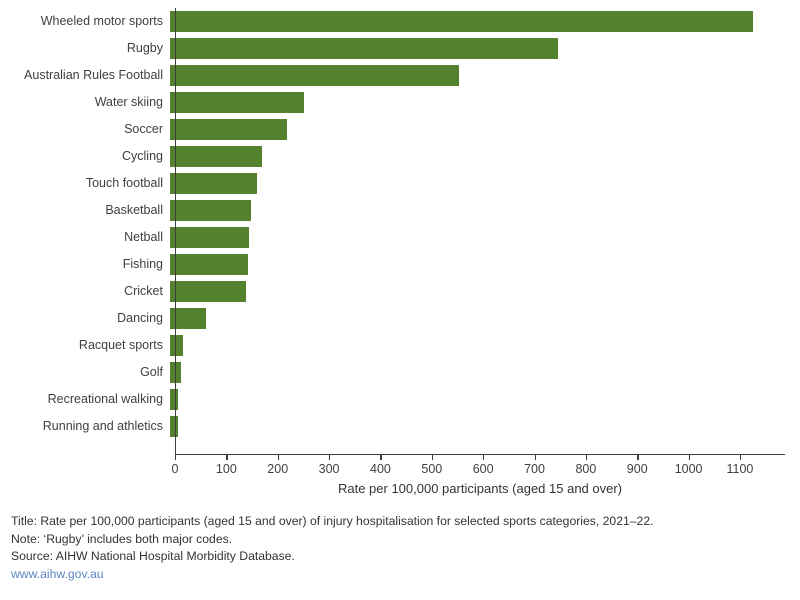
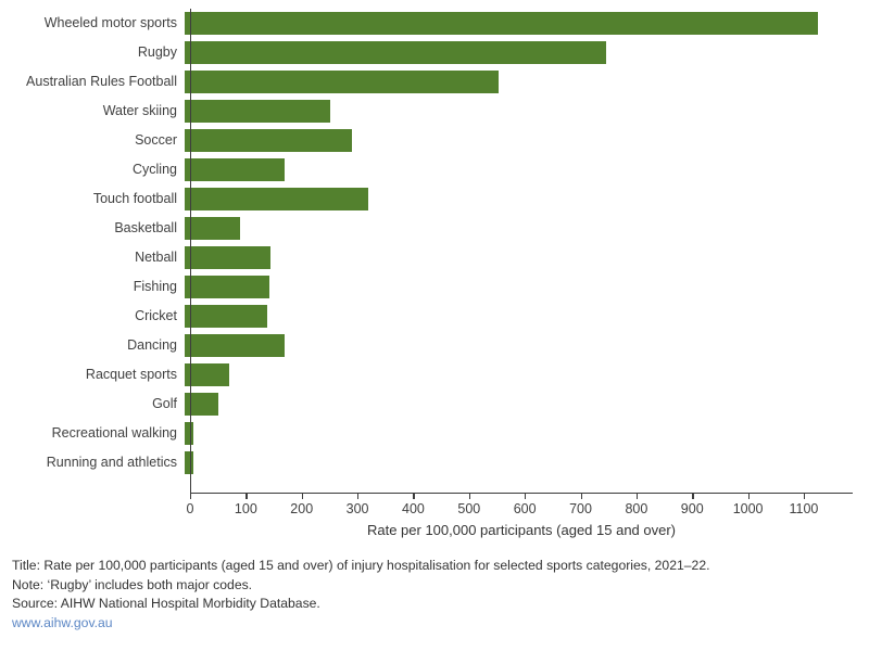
Soccer: 230 -> 300
Touch football: 170 -> 330
Basketball: 160 -> 100
Dancing: 70 -> 180
Racquet sports: 20 -> 80
Golf: 20 -> 60
